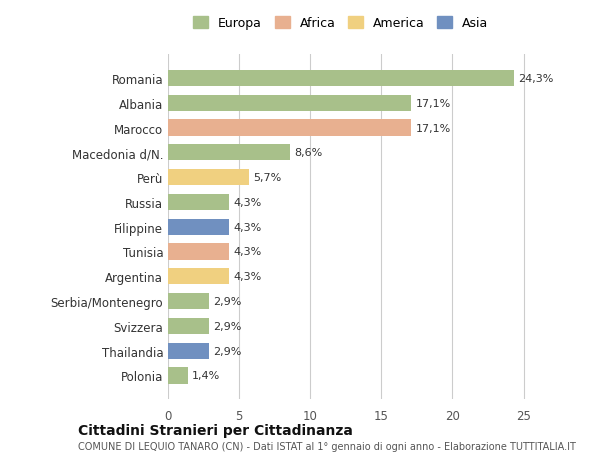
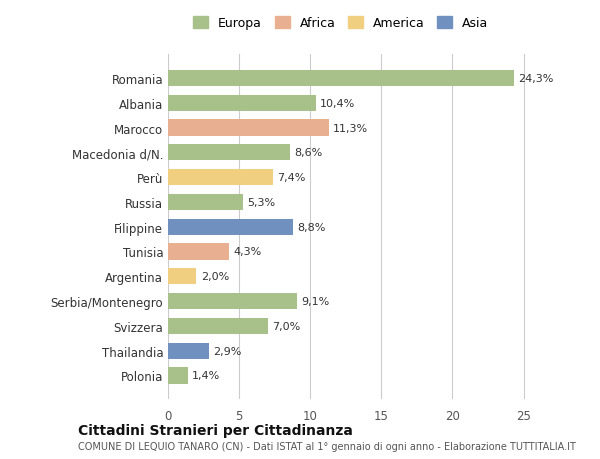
Albania: 17,1% -> 10,4%
Marocco: 17,1% -> 11,3%
Perù: 5,7% -> 7,4%
Russia: 4,3% -> 5,3%
Filippine: 4,3% -> 8,8%
Argentina: 4,3% -> 2,0%
Serbia/Montenegro: 2,9% -> 9,1%
Svizzera: 2,9% -> 7,0%
